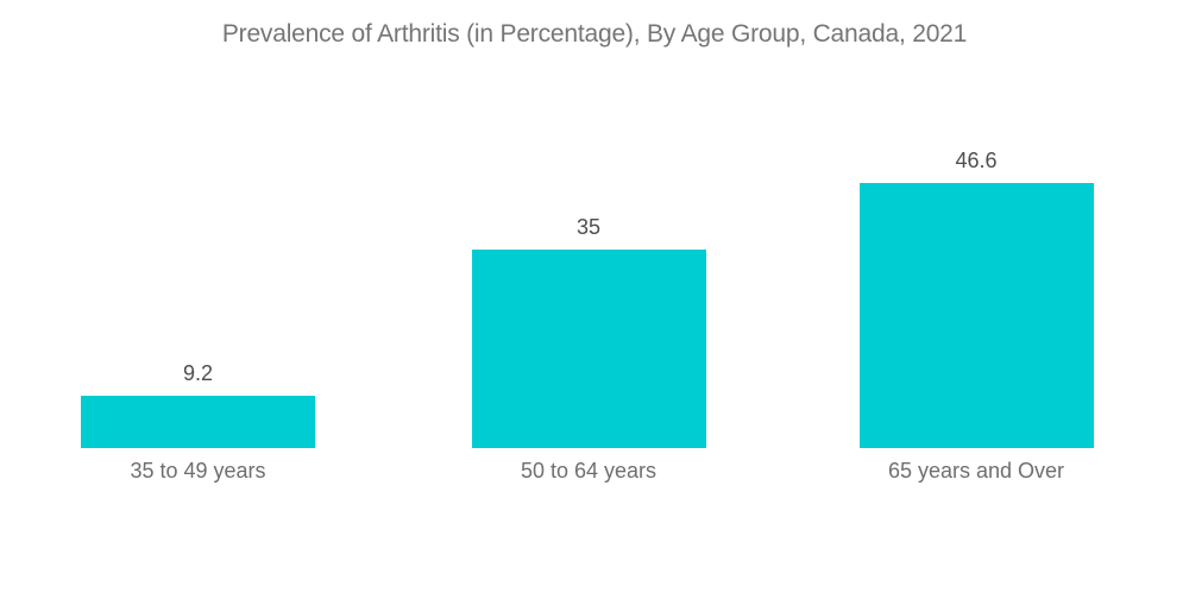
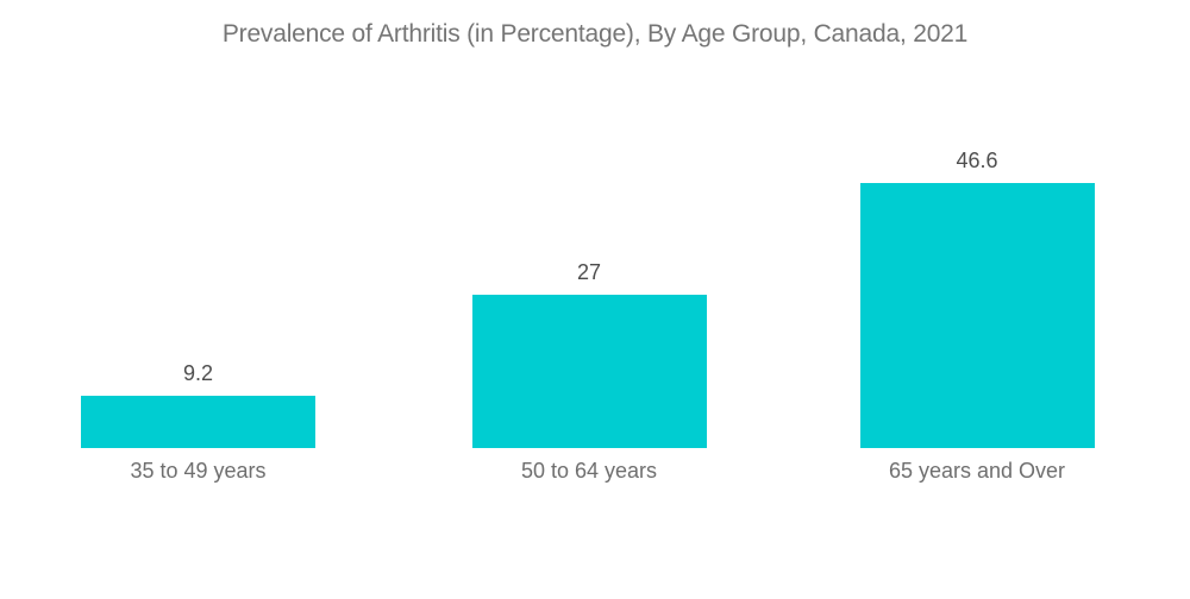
50 to 64 years: 35 -> 27
